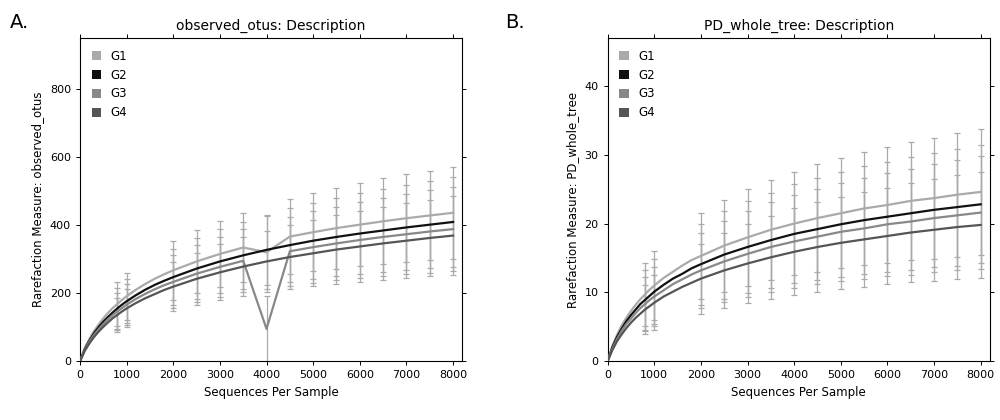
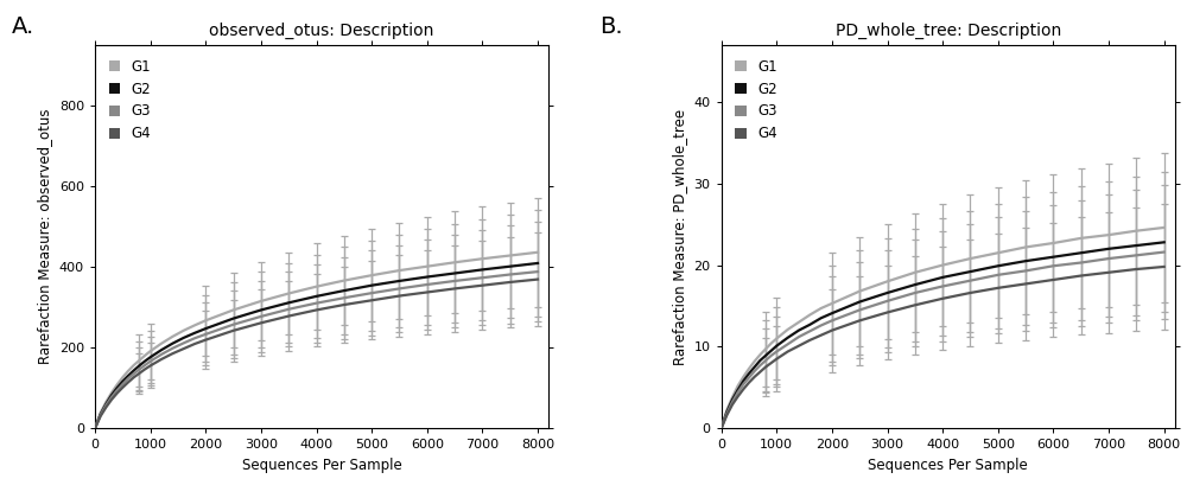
observed_otus: Description/G1/4000: 320 -> 351
observed_otus: Description/G3/4000: 95 -> 310
